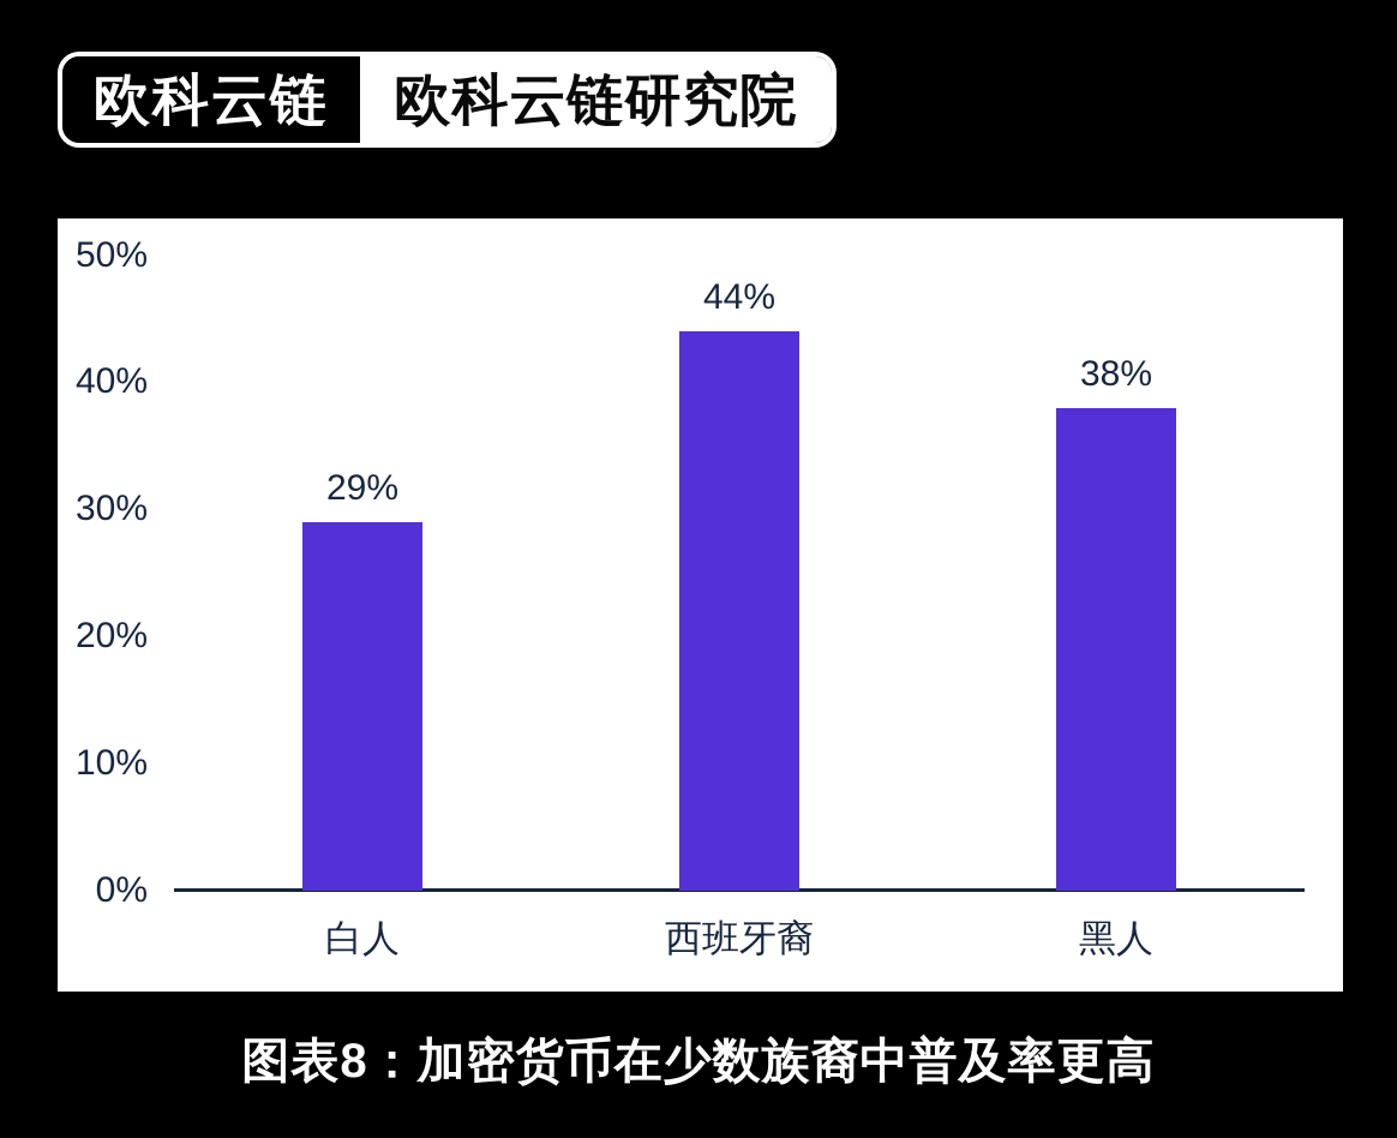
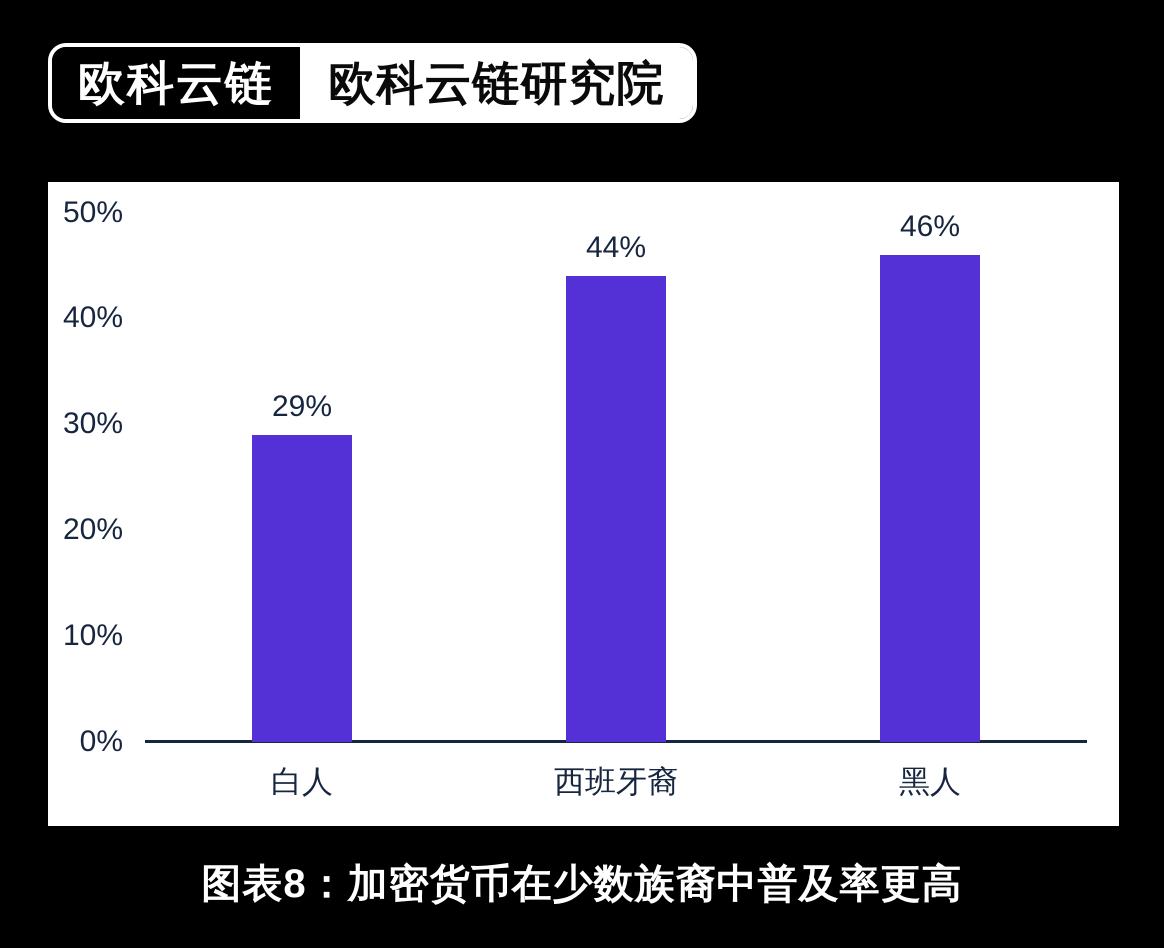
黑人: 38% -> 46%
